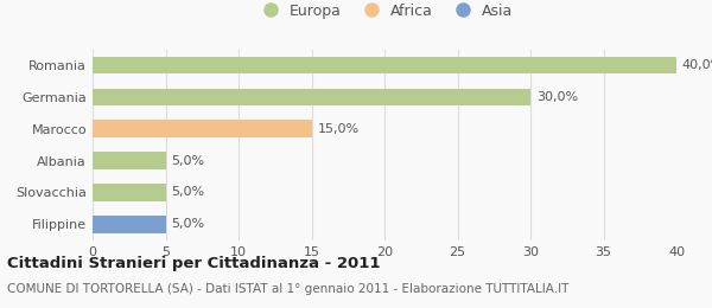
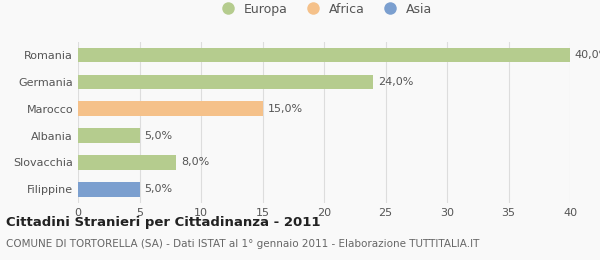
Germania: 30,0% -> 24,0%
Slovacchia: 5,0% -> 8,0%
